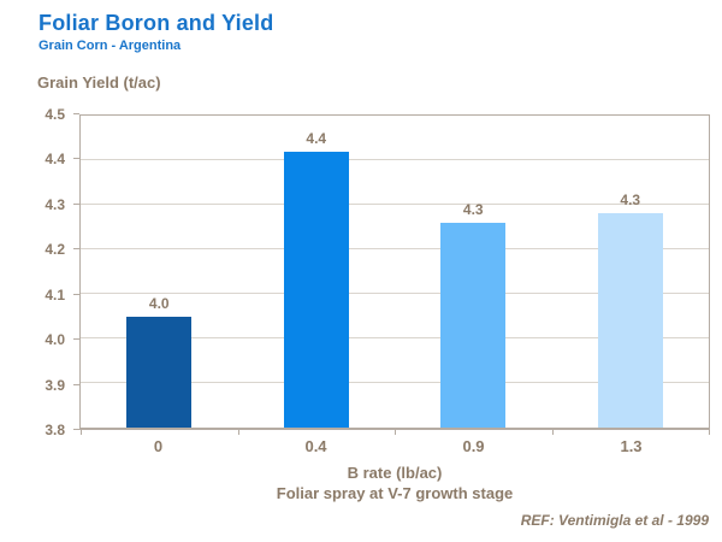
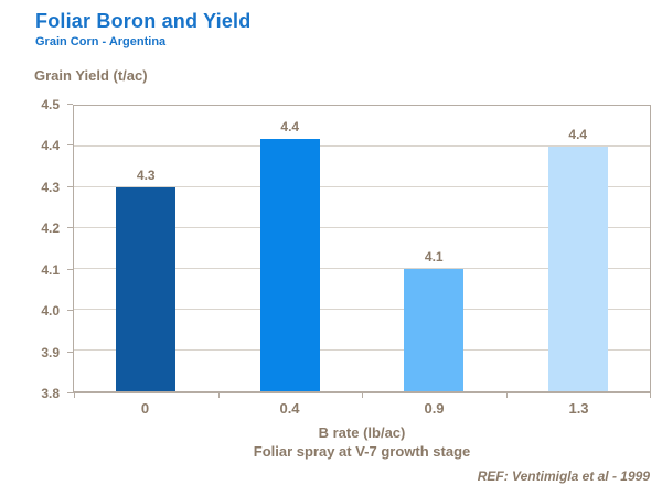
0: 4.0 -> 4.3
0.9: 4.3 -> 4.1
1.3: 4.3 -> 4.4
